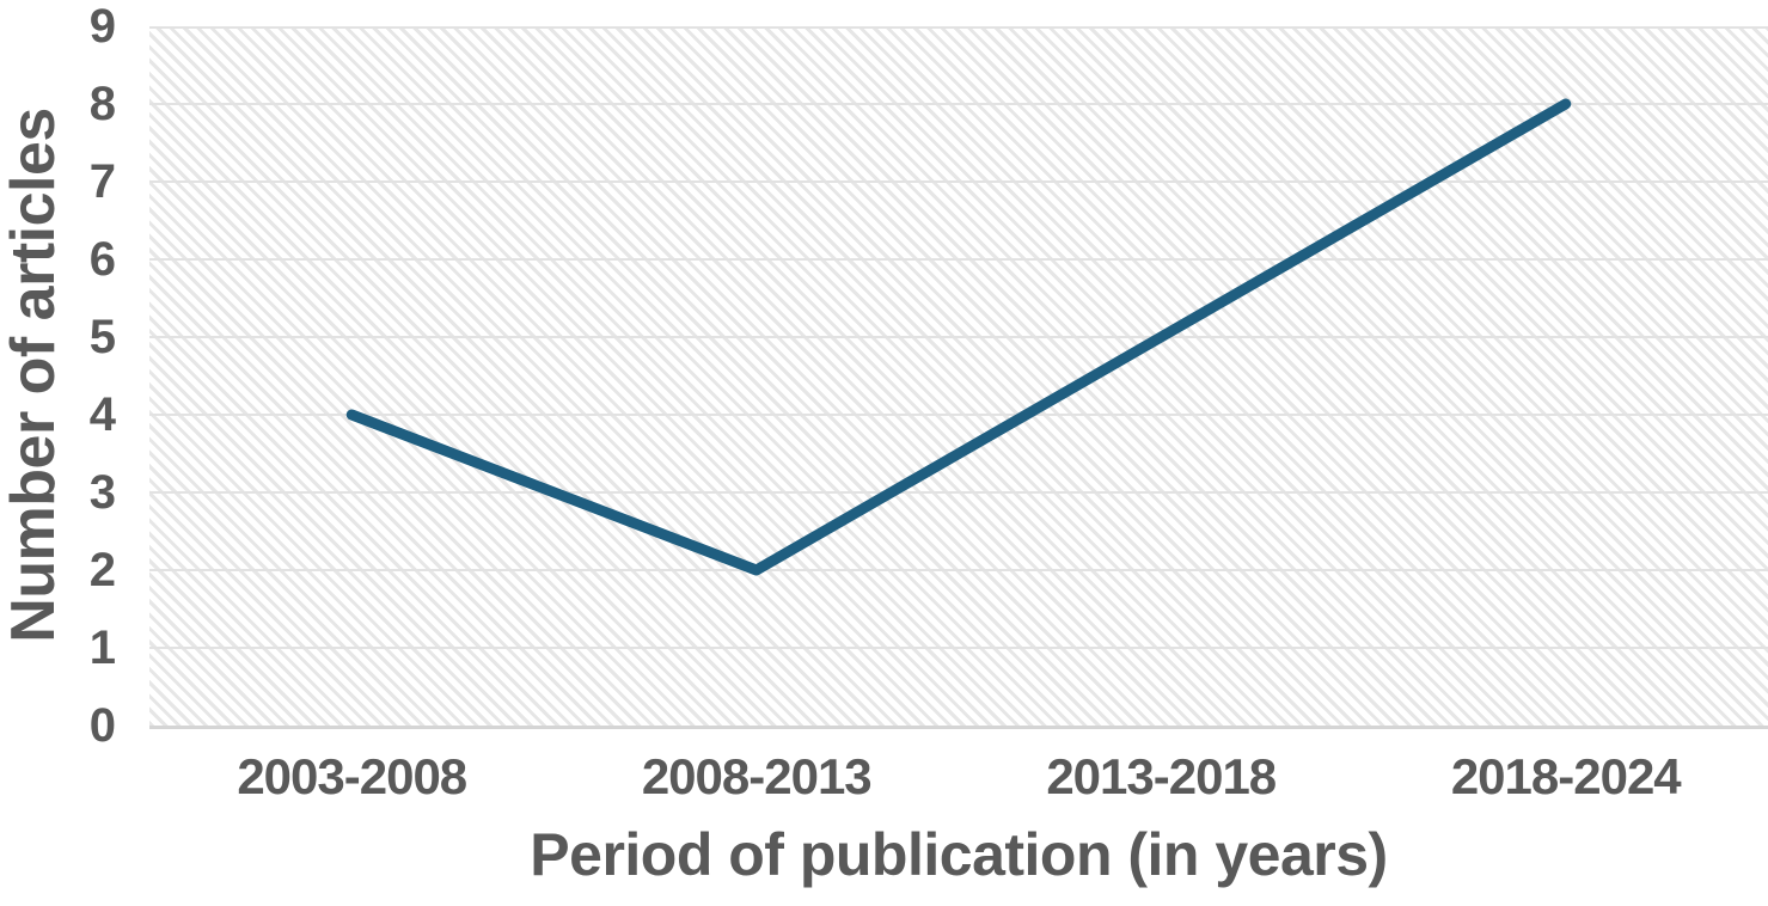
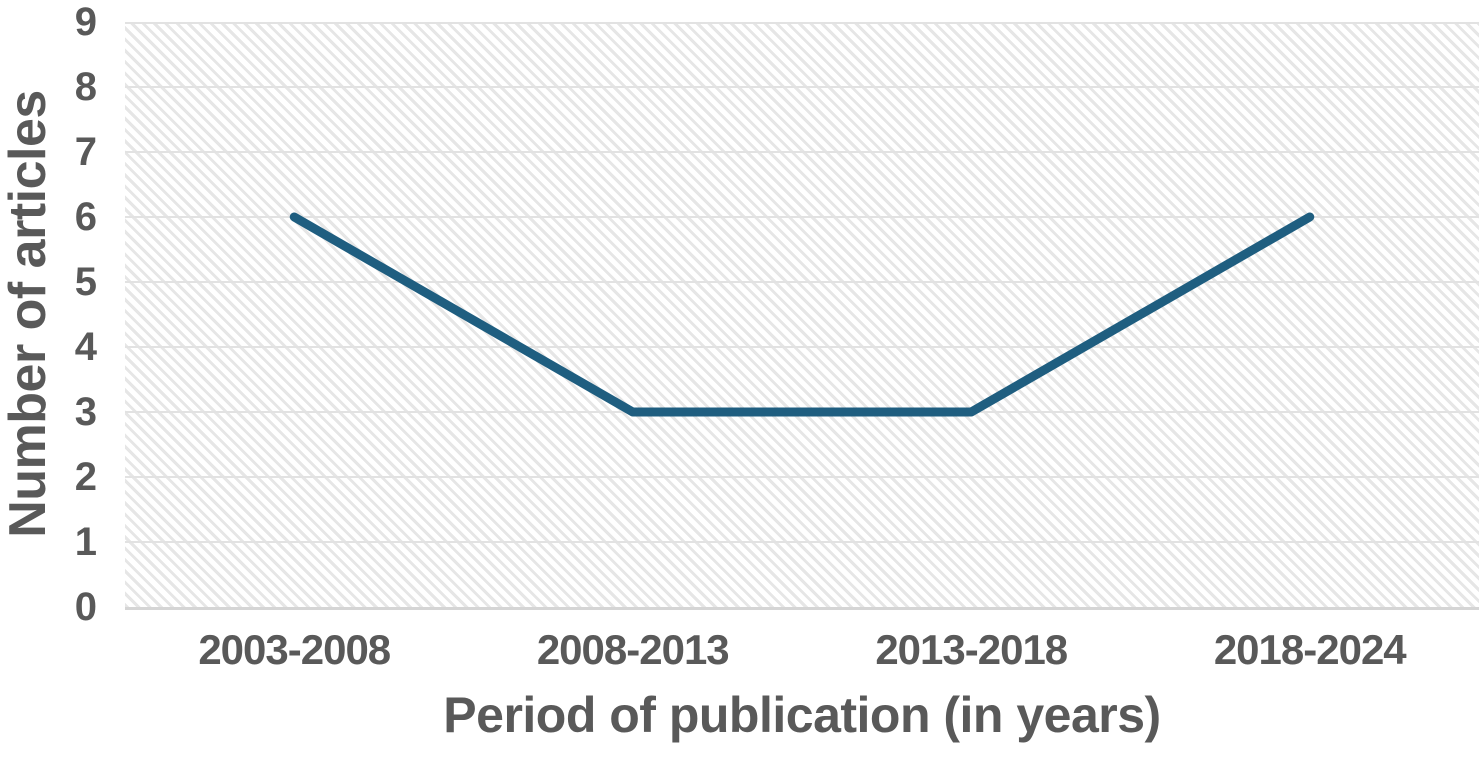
2003-2008: 4 -> 6
2008-2013: 2 -> 3
2013-2018: 5 -> 3
2018-2024: 8 -> 6
